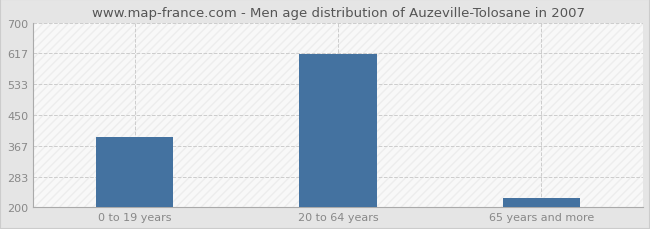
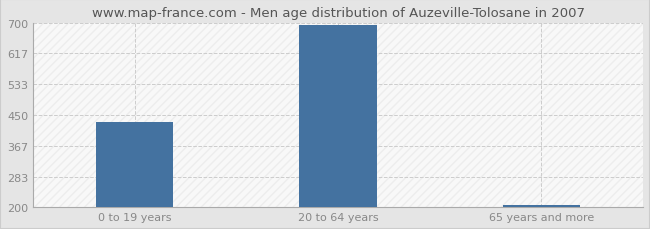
0 to 19 years: 390 -> 430
20 to 64 years: 615 -> 695
65 years and more: 225 -> 207
